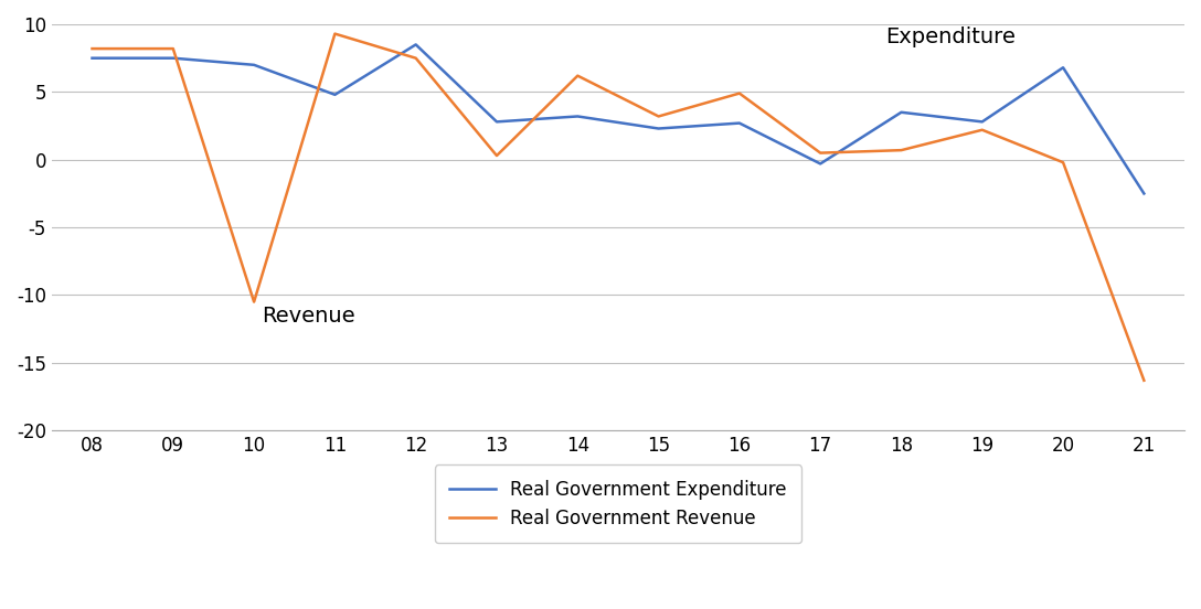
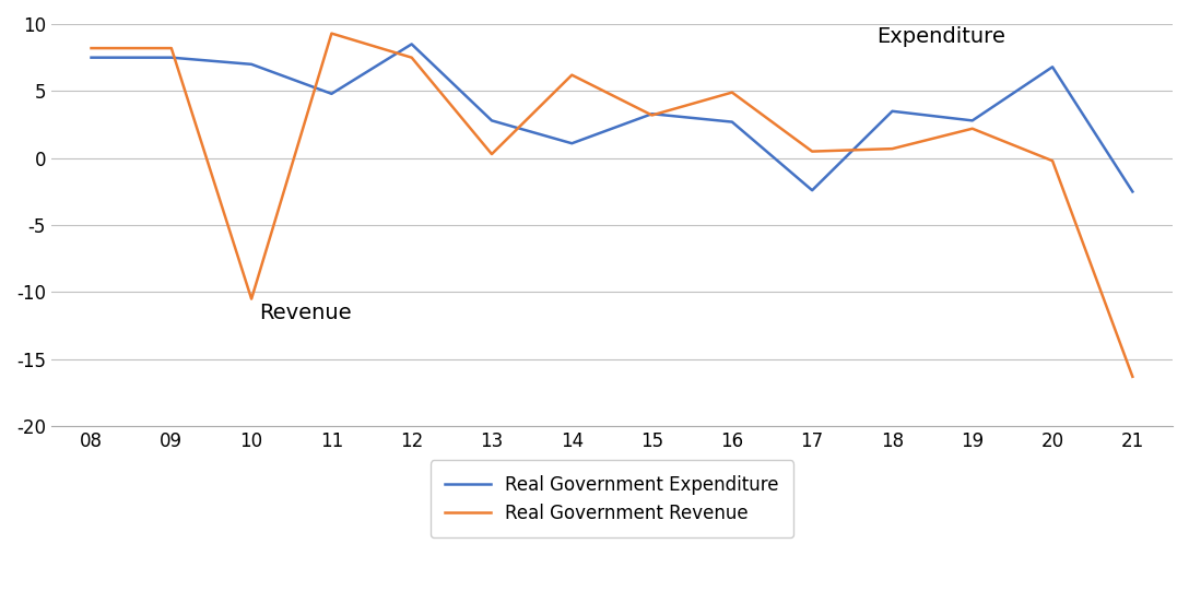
Real Government Expenditure/14: 3.2 -> 1.1
Real Government Expenditure/15: 2.3 -> 3.3
Real Government Expenditure/17: -0.3 -> -2.4
